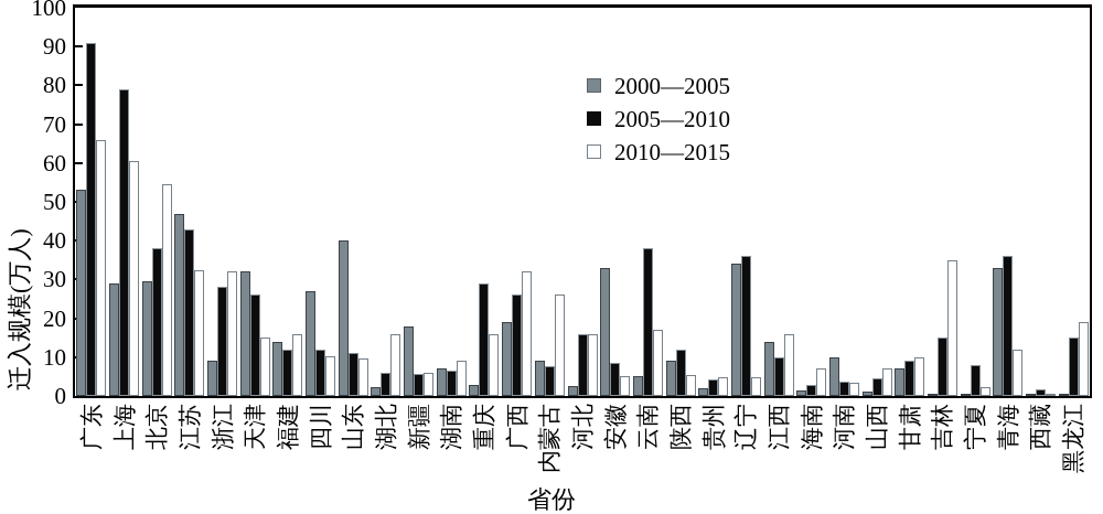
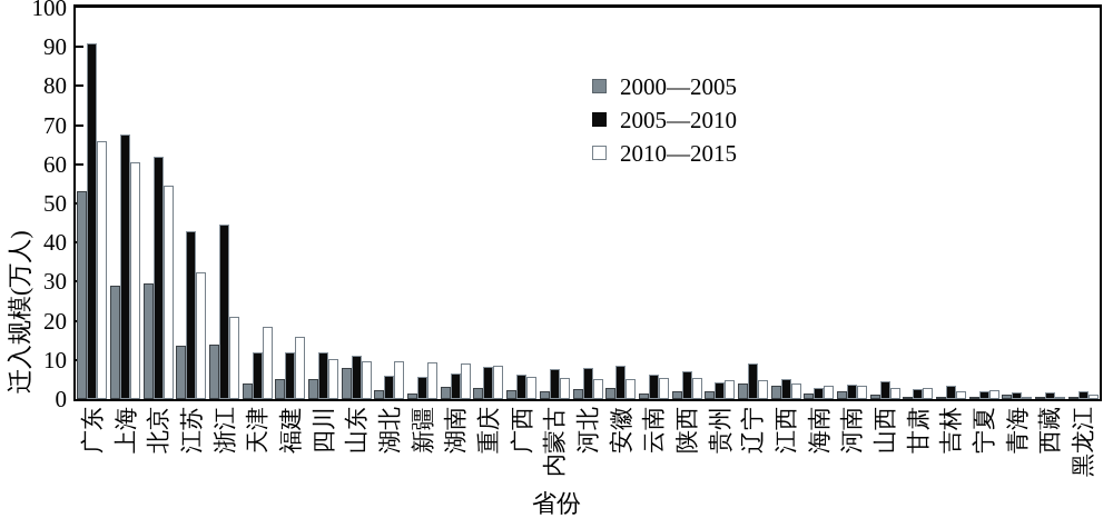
2005—2010/上海: 79 -> 68
2005—2010/北京: 38 -> 62
2000—2005/江苏: 47 -> 14
2000—2005/浙江: 9 -> 14
2005—2010/浙江: 28 -> 44
2010—2015/浙江: 32 -> 21
2000—2005/天津: 32 -> 4
2005—2010/天津: 26 -> 12
2010—2015/天津: 15 -> 19
2000—2005/福建: 14 -> 5
2000—2005/四川: 27 -> 5
2000—2005/山东: 40 -> 8
2010—2015/湖北: 16 -> 10
2000—2005/新疆: 18 -> 1
2010—2015/新疆: 6 -> 9
2000—2005/湖南: 7 -> 3
2005—2010/重庆: 29 -> 8
2010—2015/重庆: 16 -> 8
2000—2005/广西: 19 -> 2
2005—2010/广西: 26 -> 6
2010—2015/广西: 32 -> 6
2000—2005/内蒙古: 9 -> 2
2010—2015/内蒙古: 26 -> 5
2005—2010/河北: 16 -> 8
2010—2015/河北: 16 -> 5
2000—2005/安徽: 33 -> 3
2000—2005/云南: 5 -> 2
2005—2010/云南: 38 -> 6
2010—2015/云南: 17 -> 5
2000—2005/陕西: 9 -> 2
2005—2010/陕西: 12 -> 7
2000—2005/辽宁: 34 -> 4
2005—2010/辽宁: 36 -> 9
2000—2005/江西: 14 -> 3
2005—2010/江西: 10 -> 5
2010—2015/江西: 16 -> 4
2010—2015/海南: 7 -> 4
2000—2005/河南: 10 -> 2
2010—2015/山西: 7 -> 3
2000—2005/甘肃: 7 -> 1
2005—2010/甘肃: 9 -> 3
2010—2015/甘肃: 10 -> 3
2005—2010/吉林: 15 -> 3
2010—2015/吉林: 35 -> 2
2005—2010/宁夏: 8 -> 2
2000—2005/青海: 33 -> 1
2005—2010/青海: 36 -> 2
2010—2015/青海: 12 -> 1
2005—2010/黑龙江: 15 -> 2
2010—2015/黑龙江: 19 -> 1
